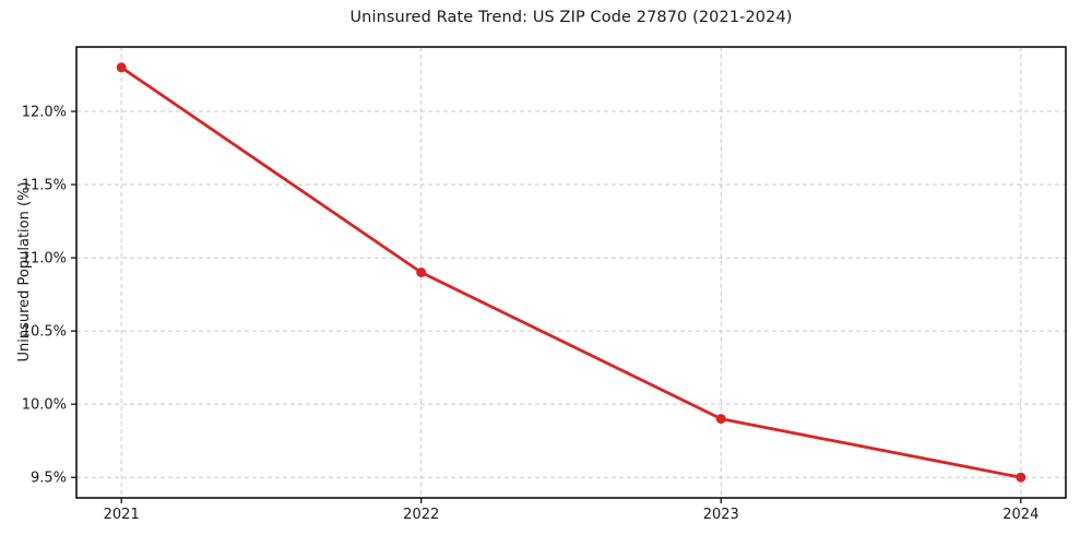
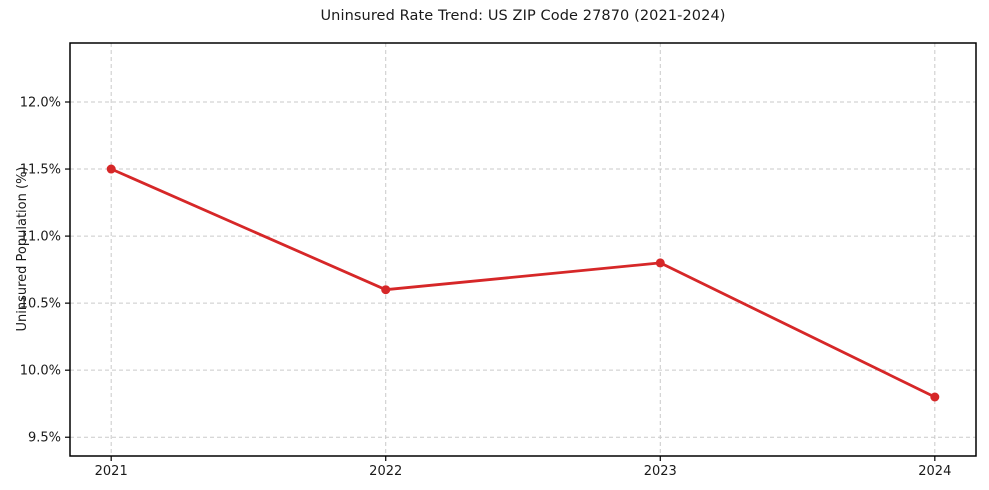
2021: 12.3% -> 11.5%
2022: 10.9% -> 10.6%
2023: 9.9% -> 10.8%
2024: 9.5% -> 9.8%
